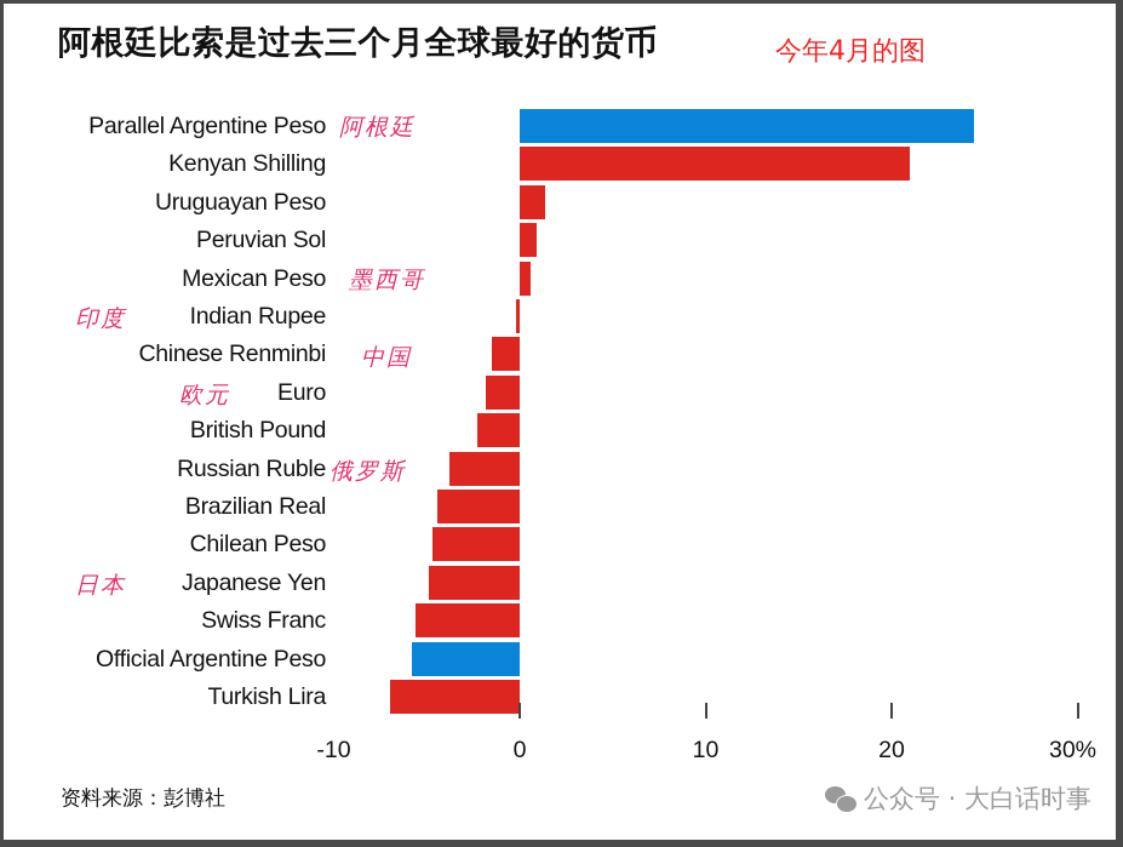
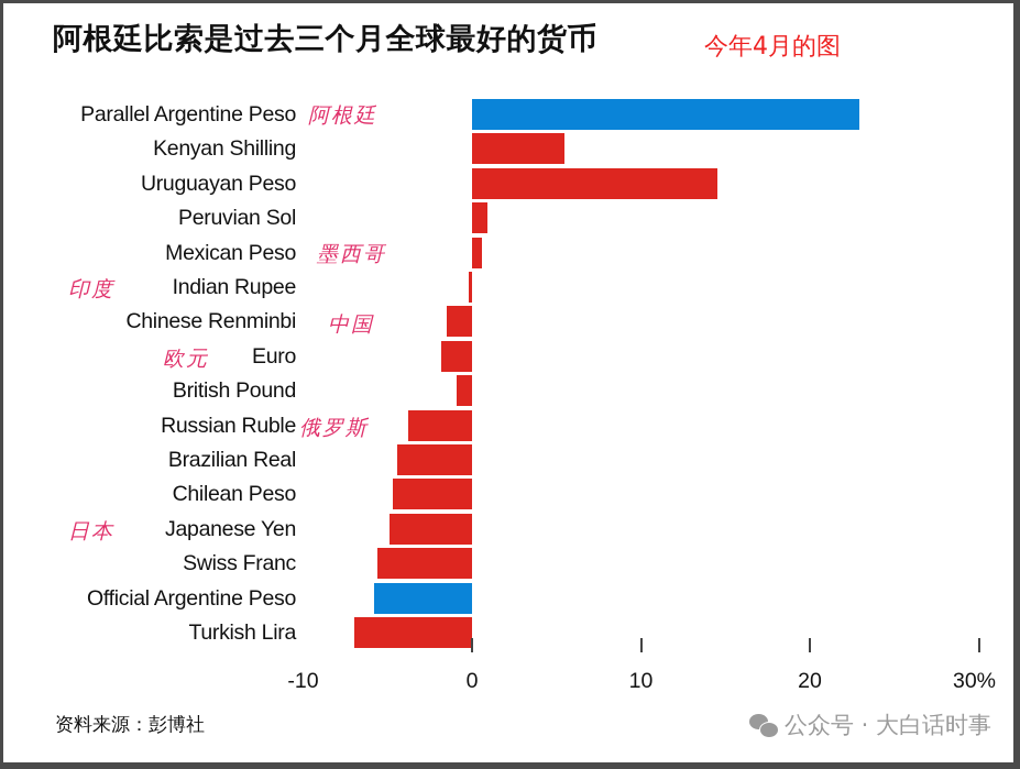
Parallel Argentine Peso: 24.4% -> 22.9%
Kenyan Shilling: 21.0% -> 5.5%
Uruguayan Peso: 1.4% -> 14.5%
British Pound: -2.3% -> -0.9%
